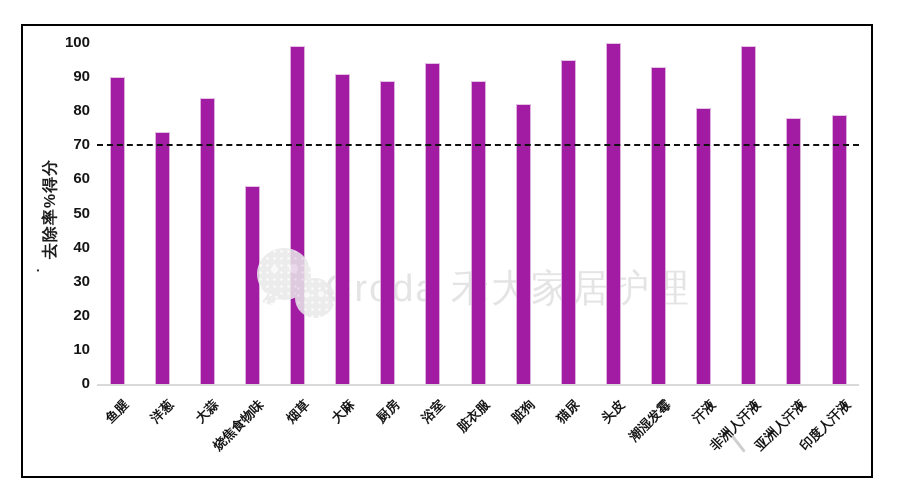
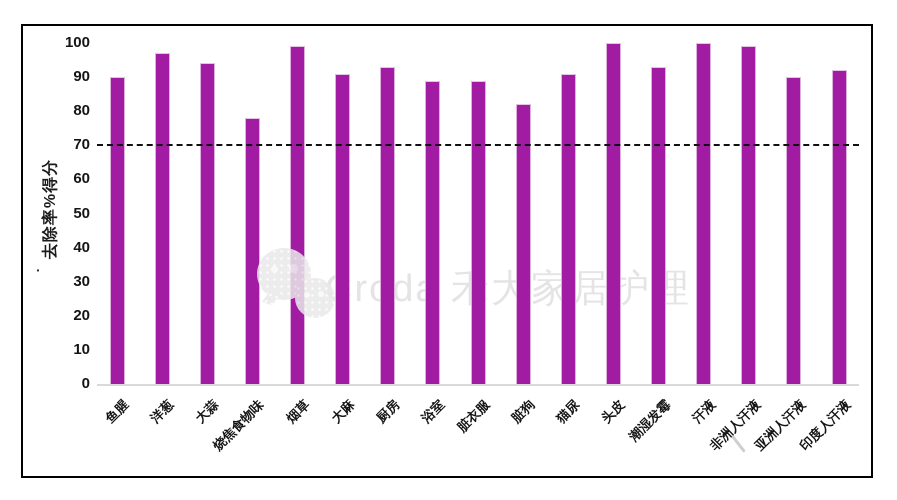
洋葱: 74 -> 97
大蒜: 84 -> 94
烧焦食物味: 58 -> 78
厨房: 89 -> 93
浴室: 94 -> 89
猫尿: 95 -> 91
汗液: 81 -> 100
亚洲人汗液: 78 -> 90
印度人汗液: 79 -> 92
